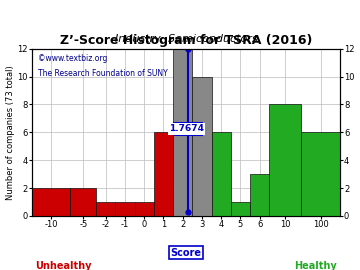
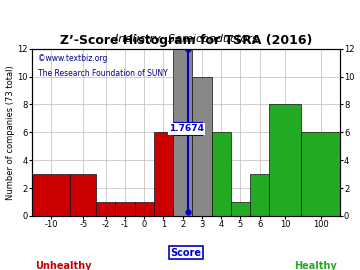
-10: 2 -> 3
-5: 2 -> 3
